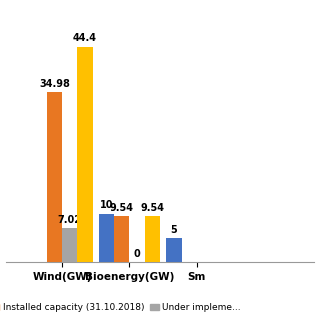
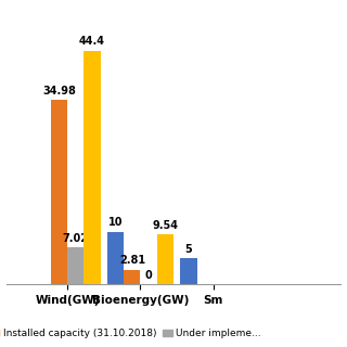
Installed capacity (31.10.2018)/Bioenergy(GW): 9.54 -> 2.81
